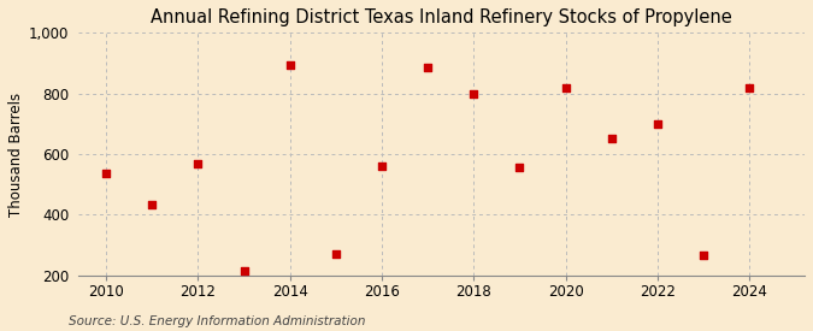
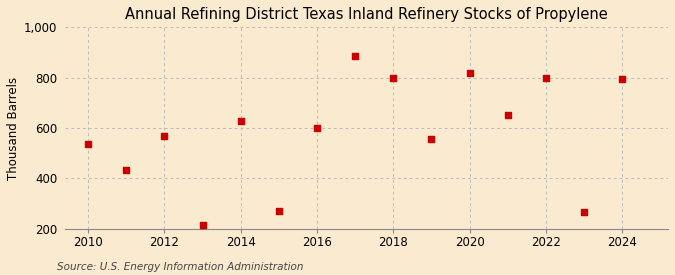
2014: 895 -> 630
2016: 560 -> 600
2022: 700 -> 800
2024: 820 -> 795
